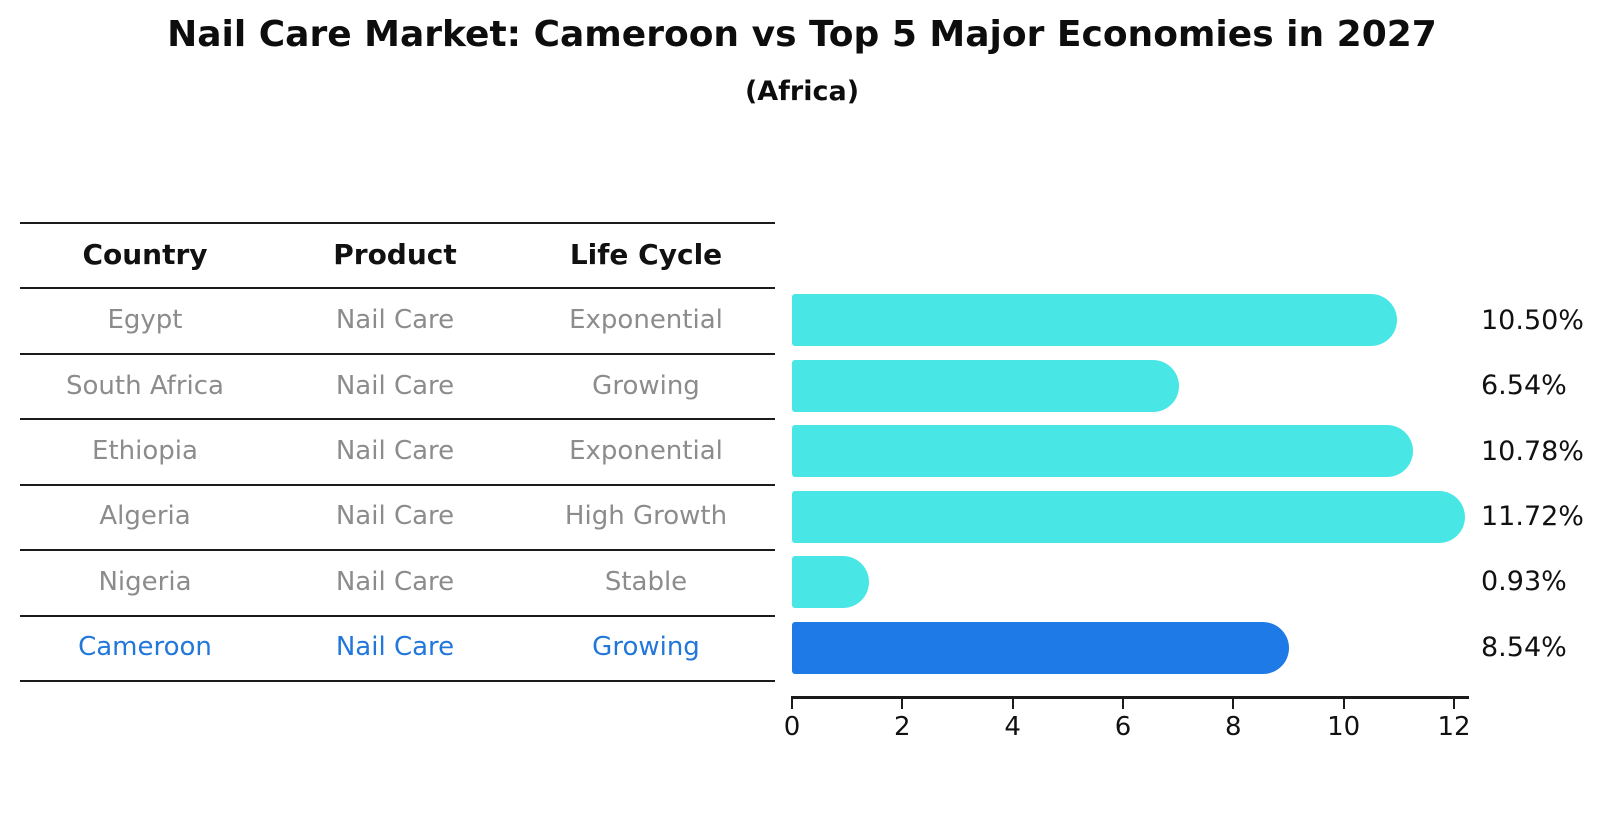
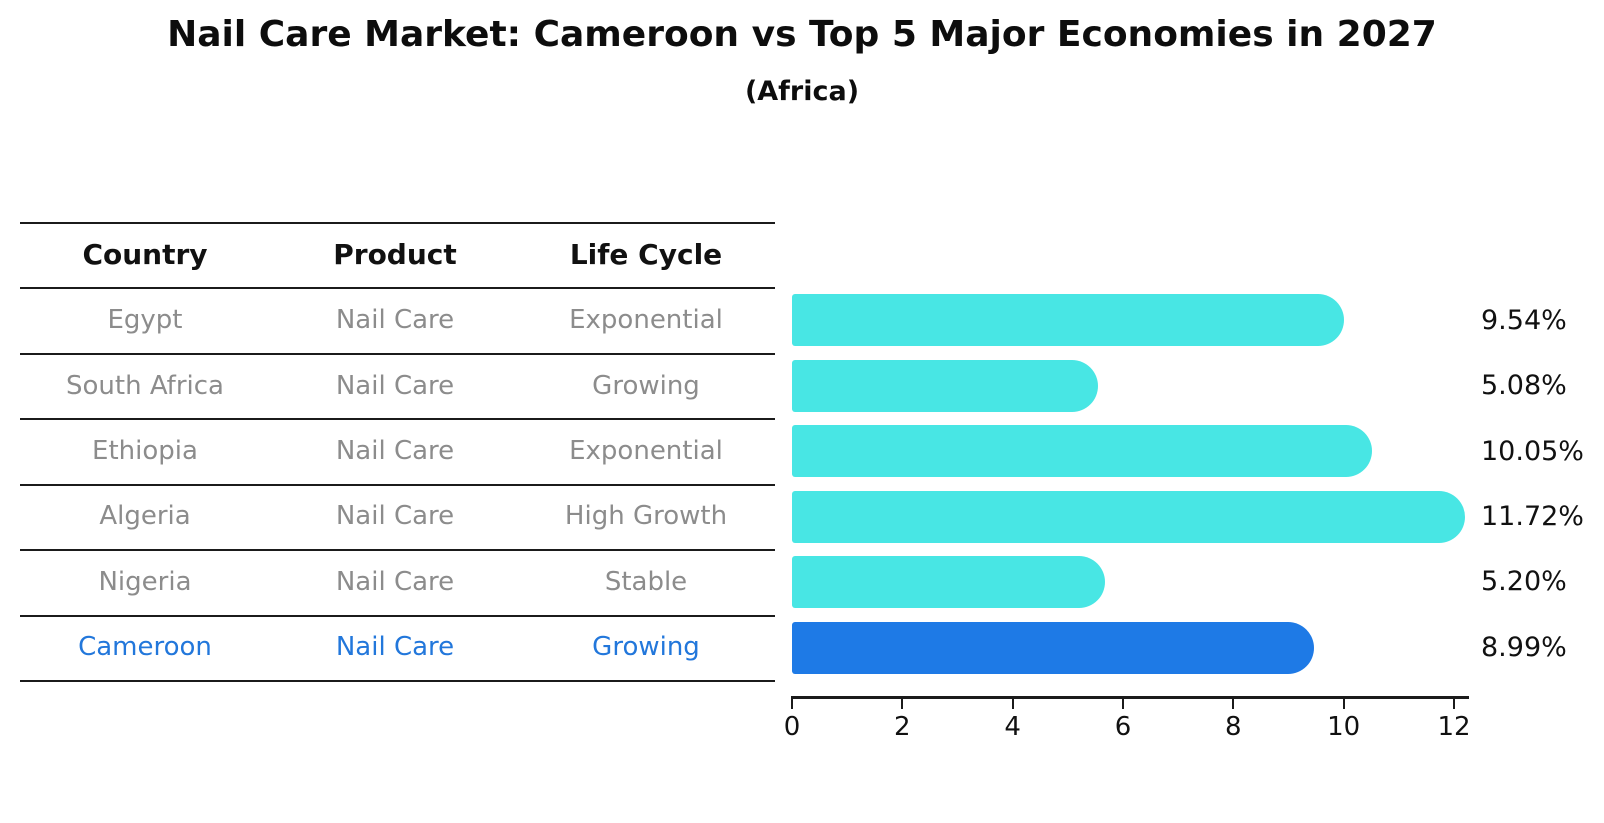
Egypt: 10.50% -> 9.54%
South Africa: 6.54% -> 5.08%
Ethiopia: 10.78% -> 10.05%
Nigeria: 0.93% -> 5.20%
Cameroon: 8.54% -> 8.99%
